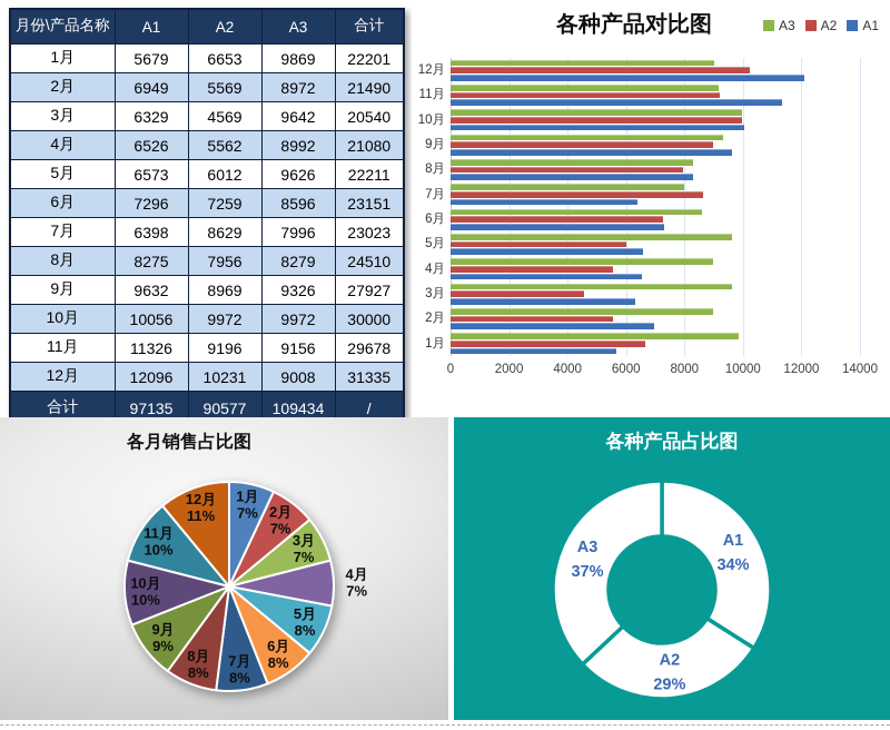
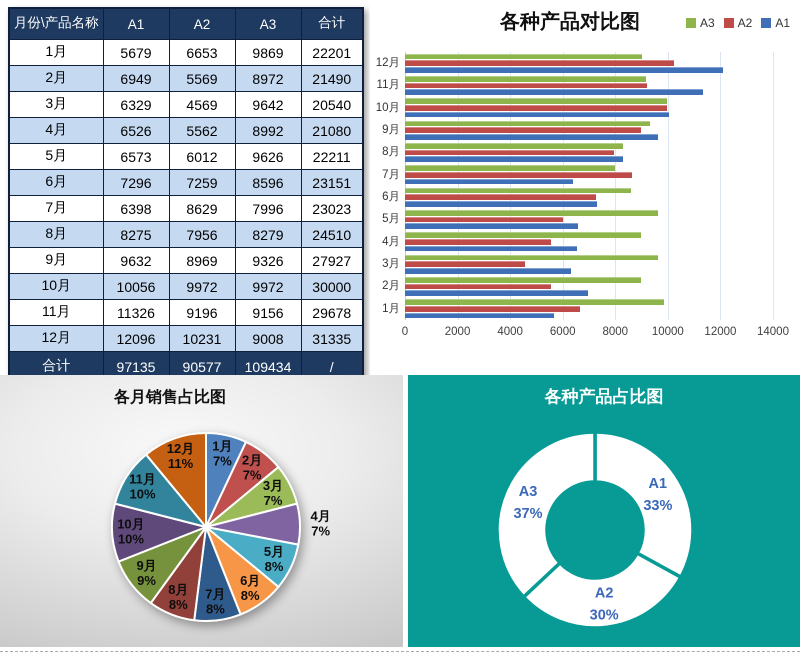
各种产品占比图/A1: 34% -> 33%
各种产品占比图/A2: 29% -> 30%
